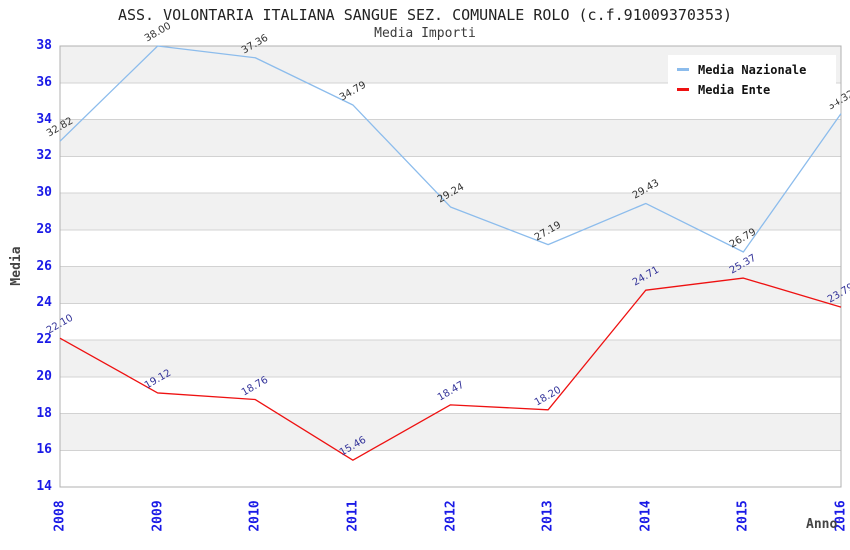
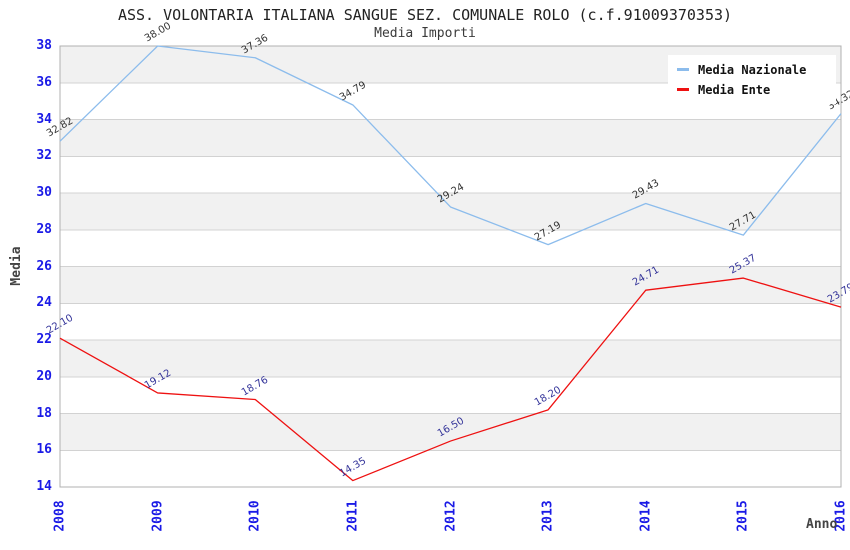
Media Ente/2011: 15.46 -> 14.35
Media Ente/2012: 18.47 -> 16.50
Media Nazionale/2015: 26.79 -> 27.71
